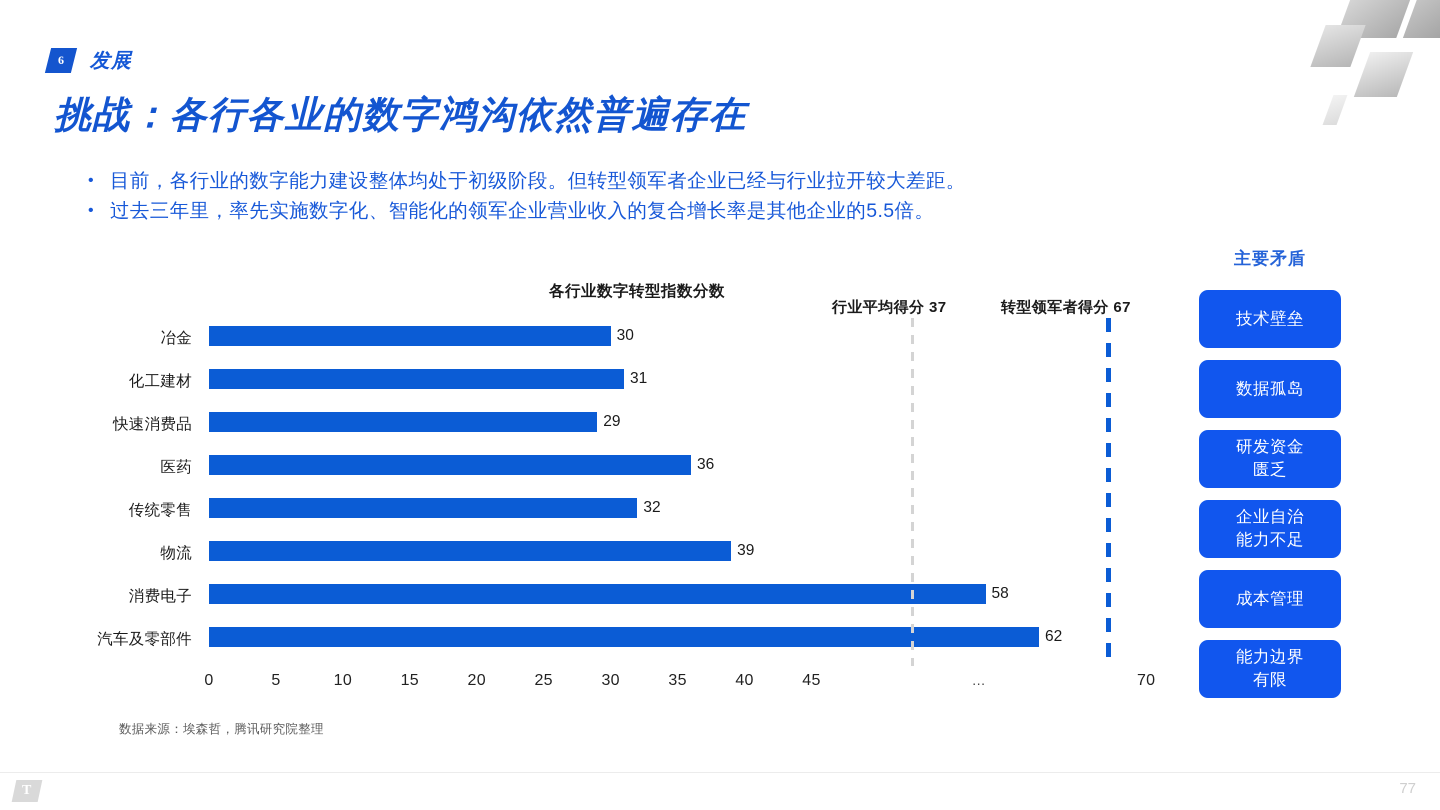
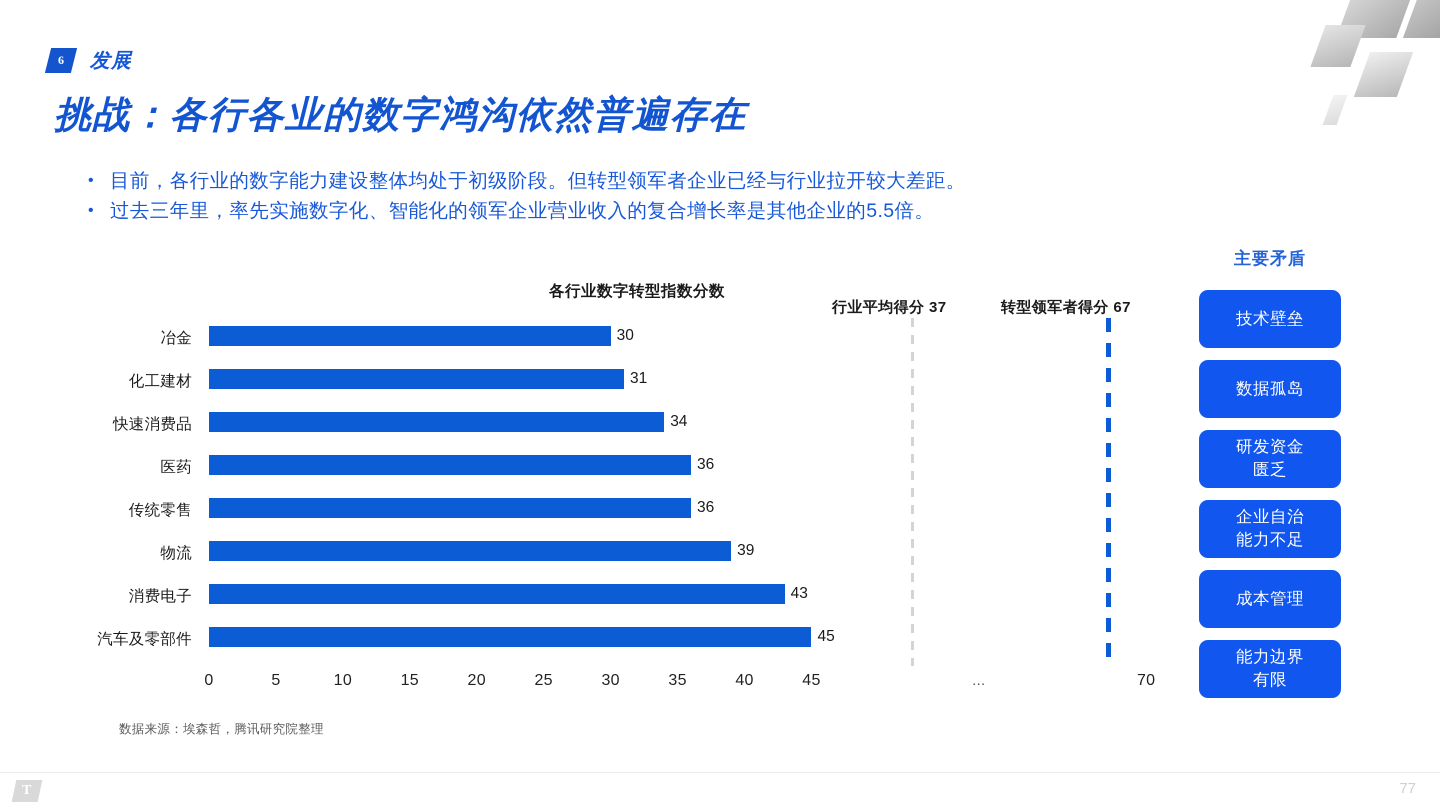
快速消费品: 29 -> 34
传统零售: 32 -> 36
消费电子: 58 -> 43
汽车及零部件: 62 -> 45
